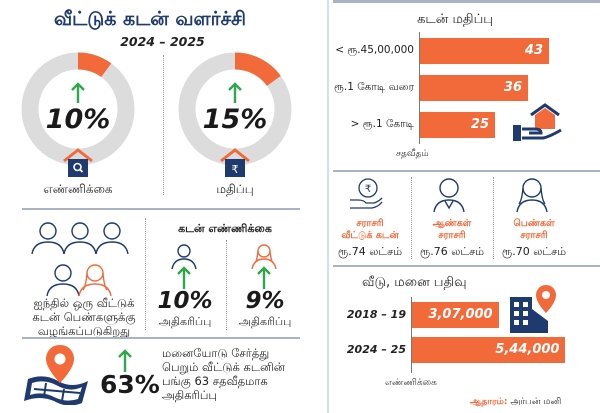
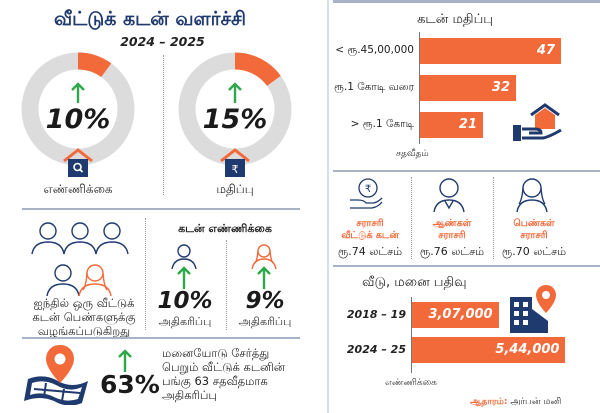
கடன் மதிப்பு/< ரூ.45,00,000: 43 -> 47
கடன் மதிப்பு/ரூ.1 கோடி வரை: 36 -> 32
கடன் மதிப்பு/> ரூ.1 கோடி: 25 -> 21
